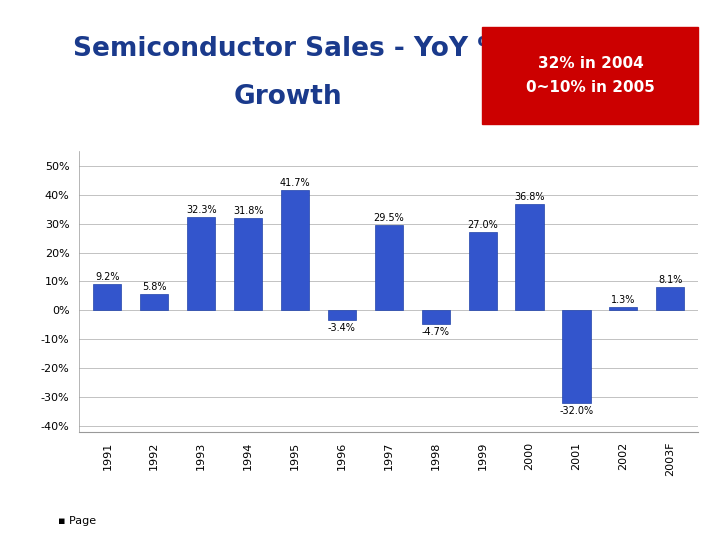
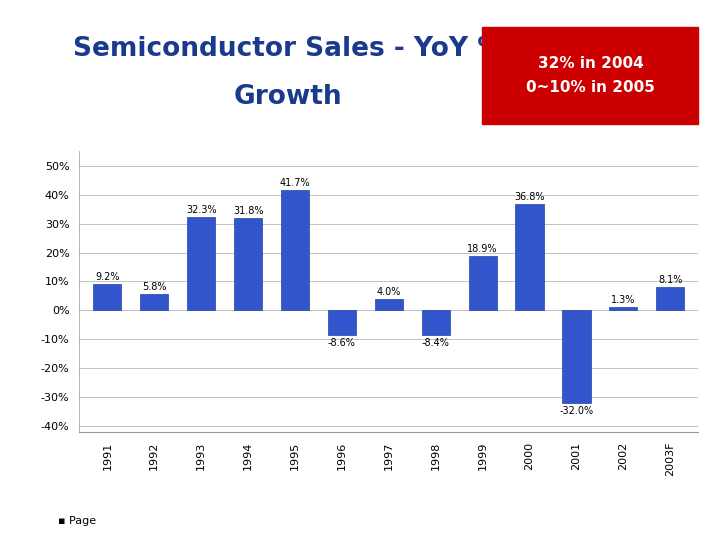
1996: -3.4% -> -8.6%
1997: 29.5% -> 4.0%
1998: -4.7% -> -8.4%
1999: 27.0% -> 18.9%
